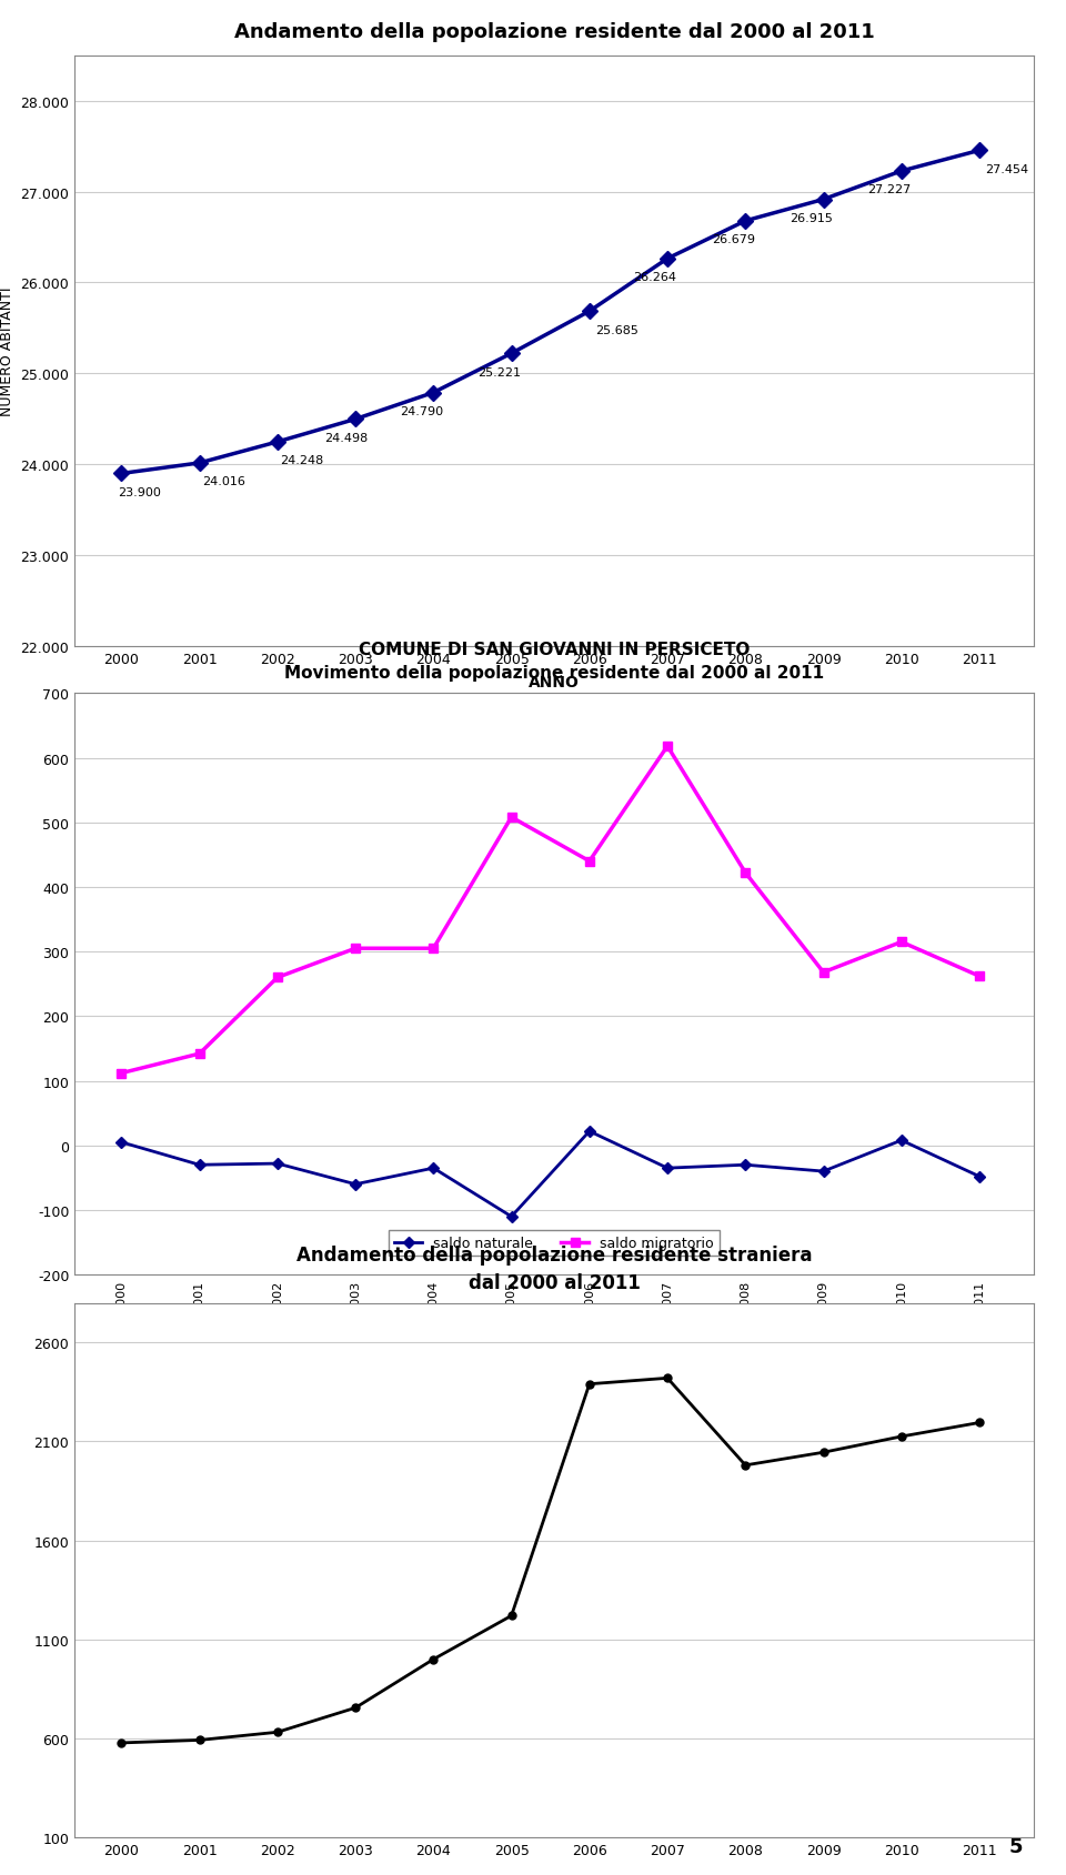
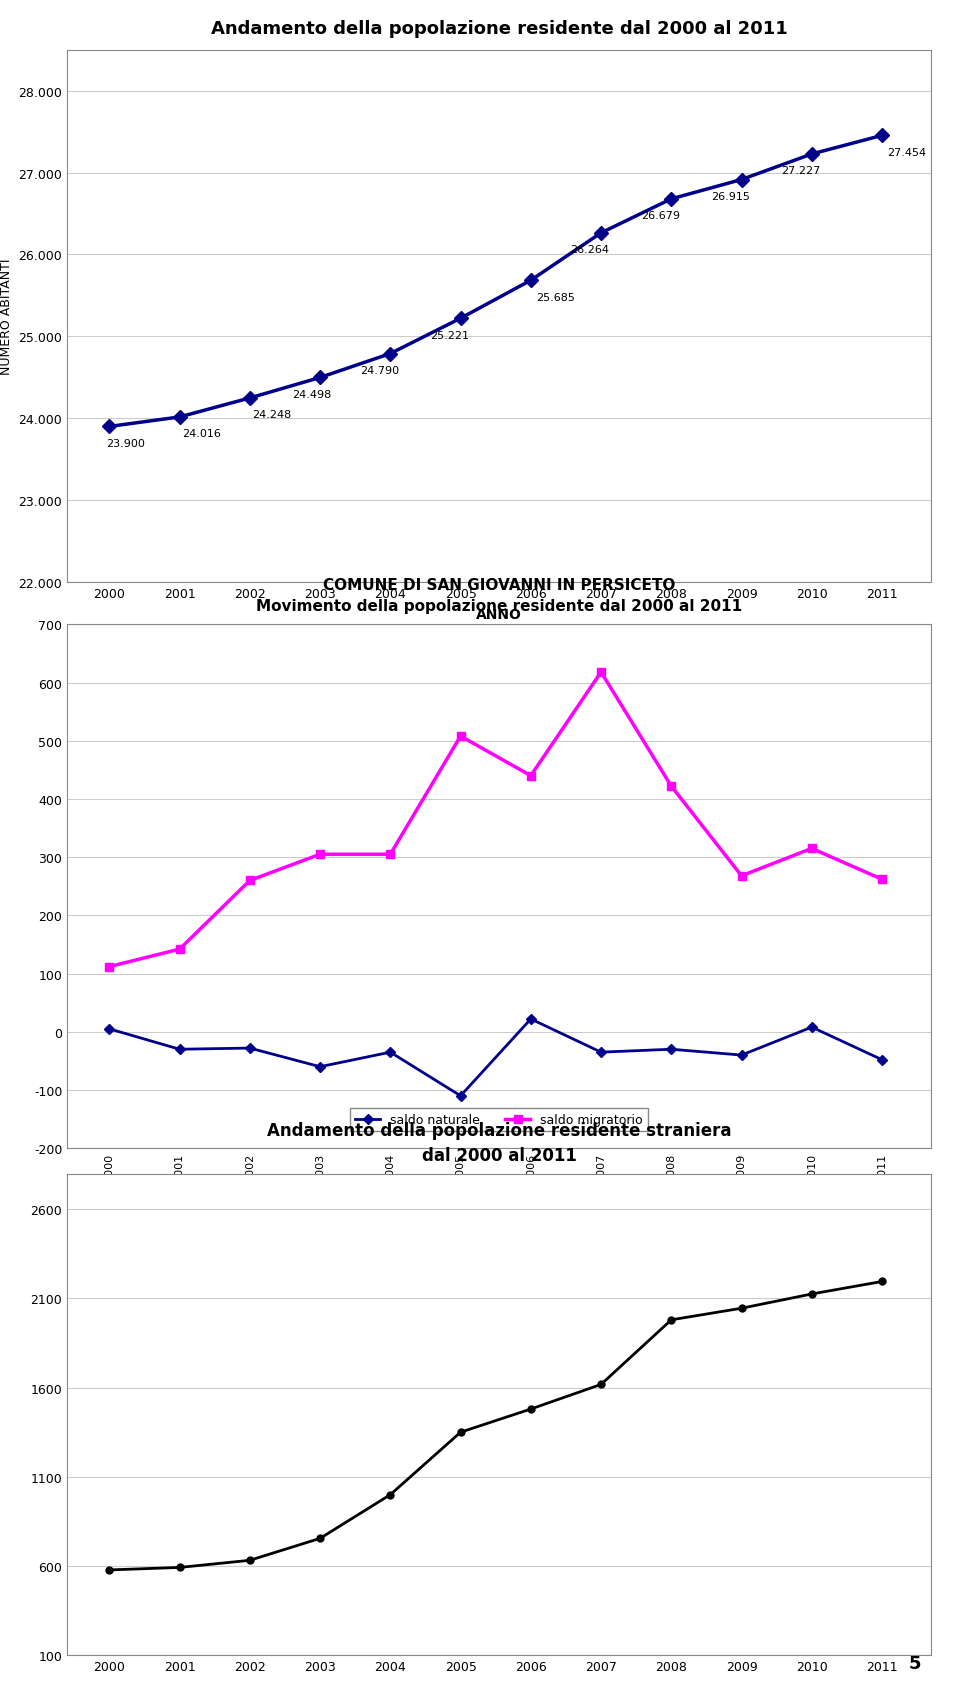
2005: 1220 -> 1350
2006: 2390 -> 1480
2007: 2420 -> 1620
